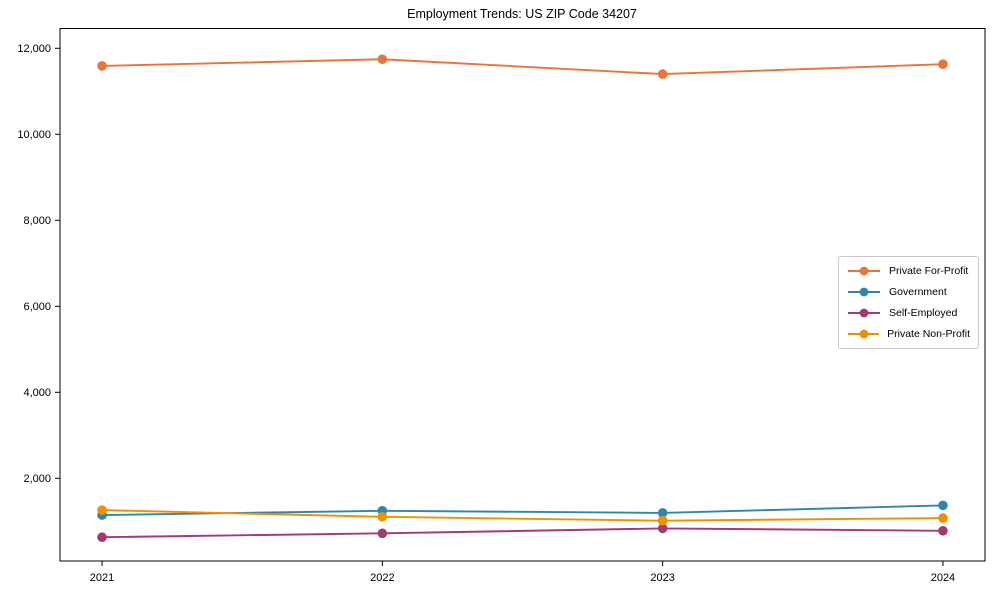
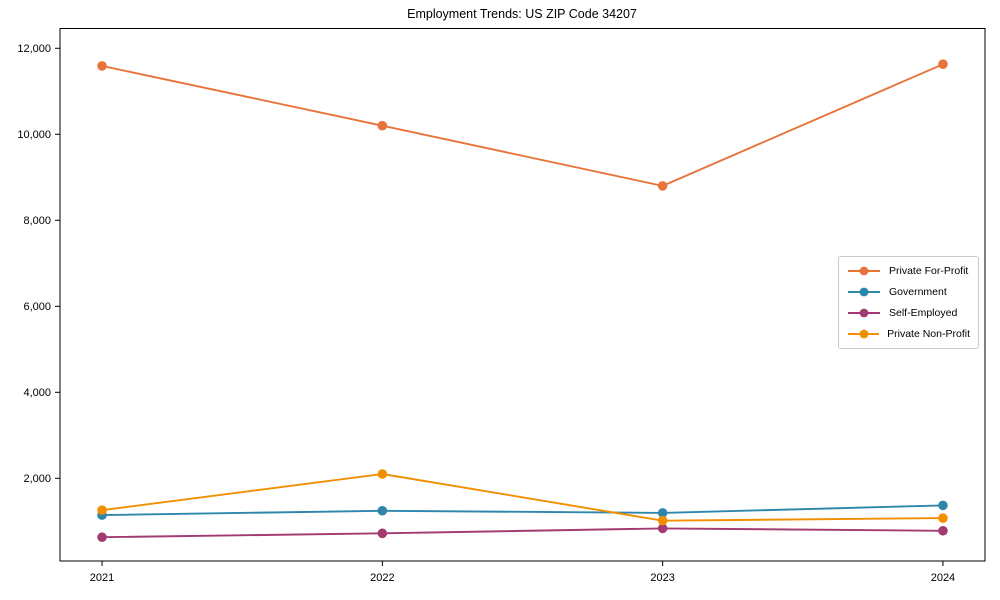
Private For-Profit/2022: 11700 -> 10200
Private Non-Profit/2022: 1100 -> 2100
Private For-Profit/2023: 11400 -> 8800
